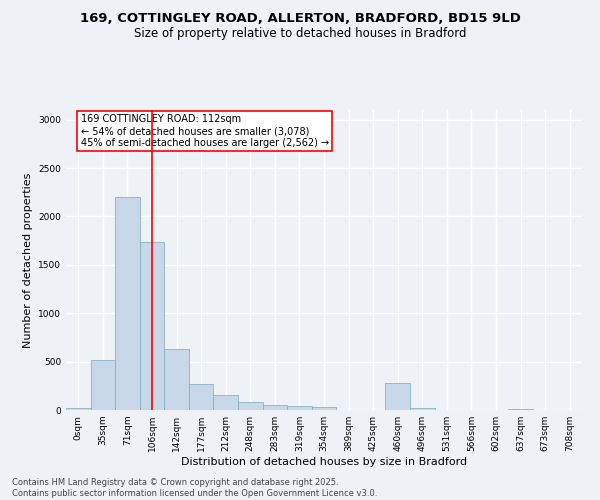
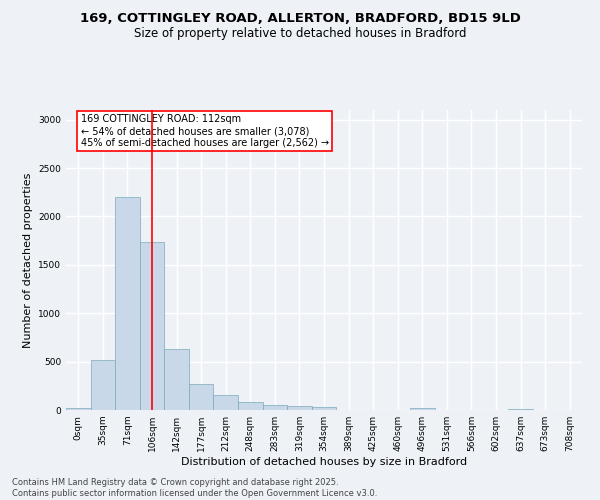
460sqm: 280 -> 0
